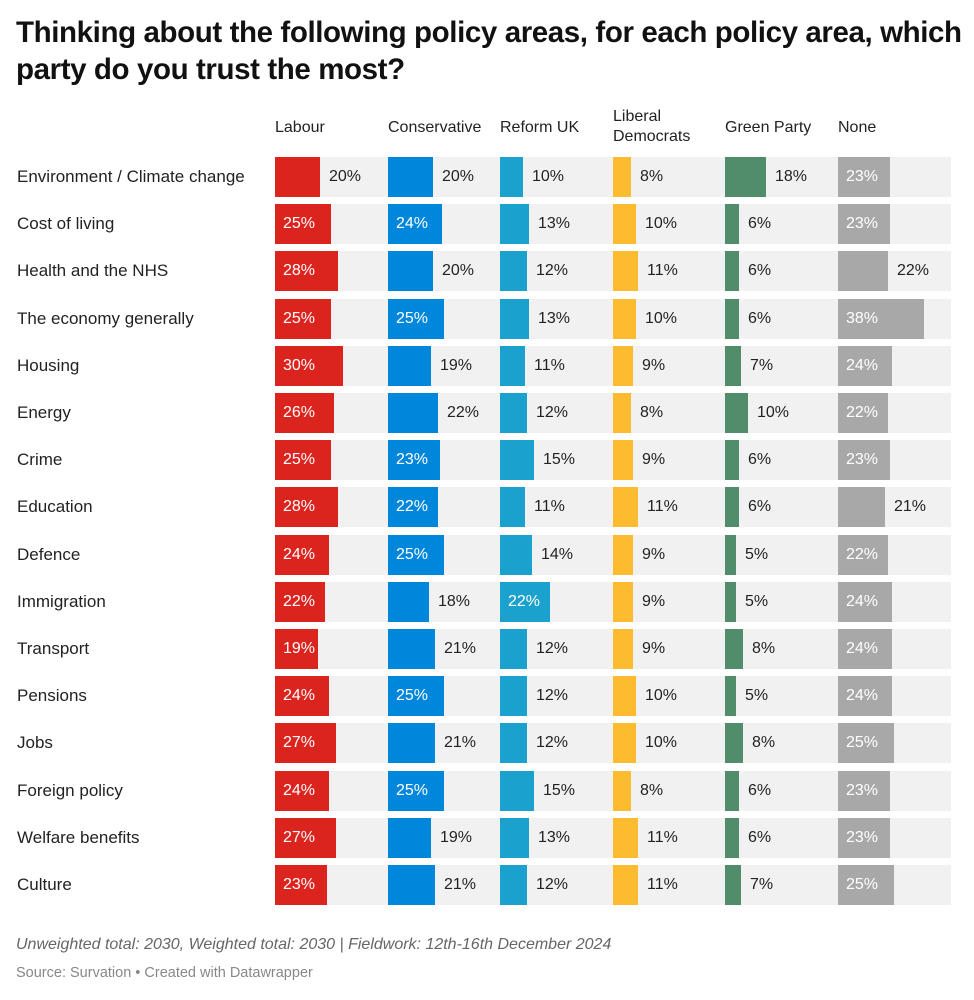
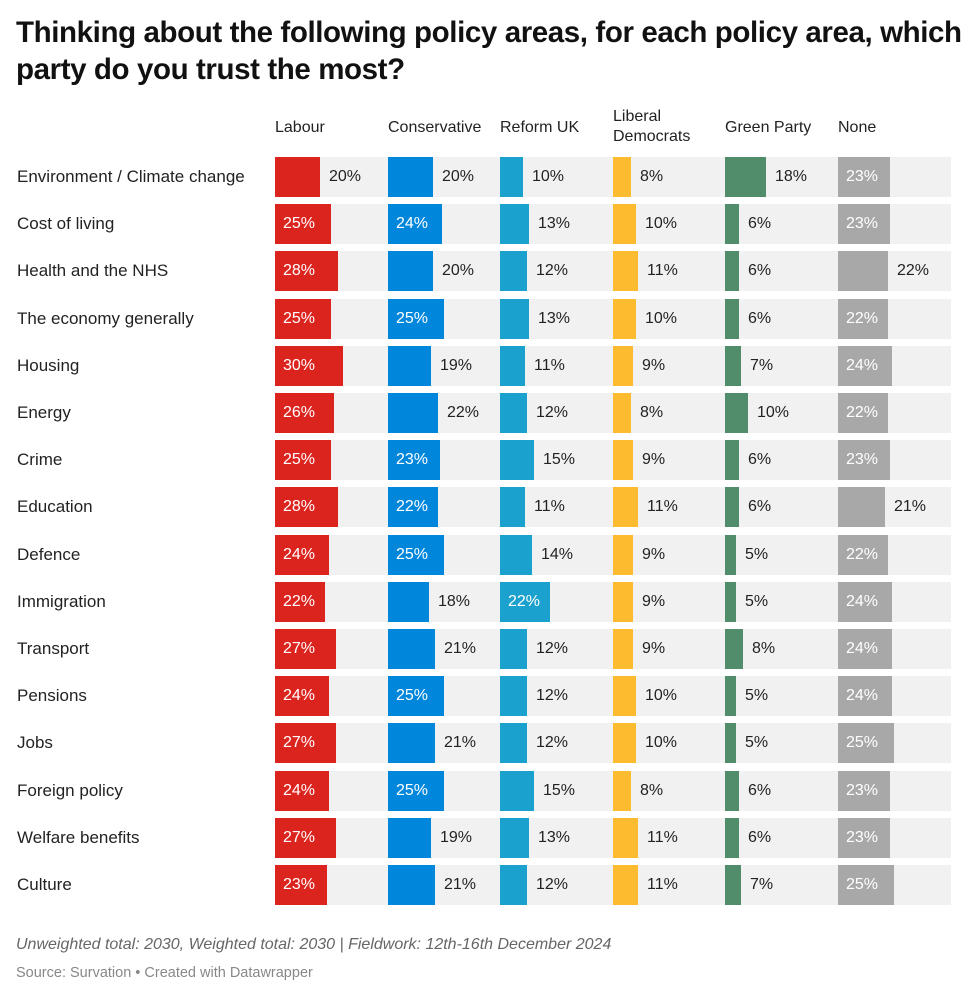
None/The economy generally: 38% -> 22%
Labour/Transport: 19% -> 27%
Green Party/Jobs: 8% -> 5%
